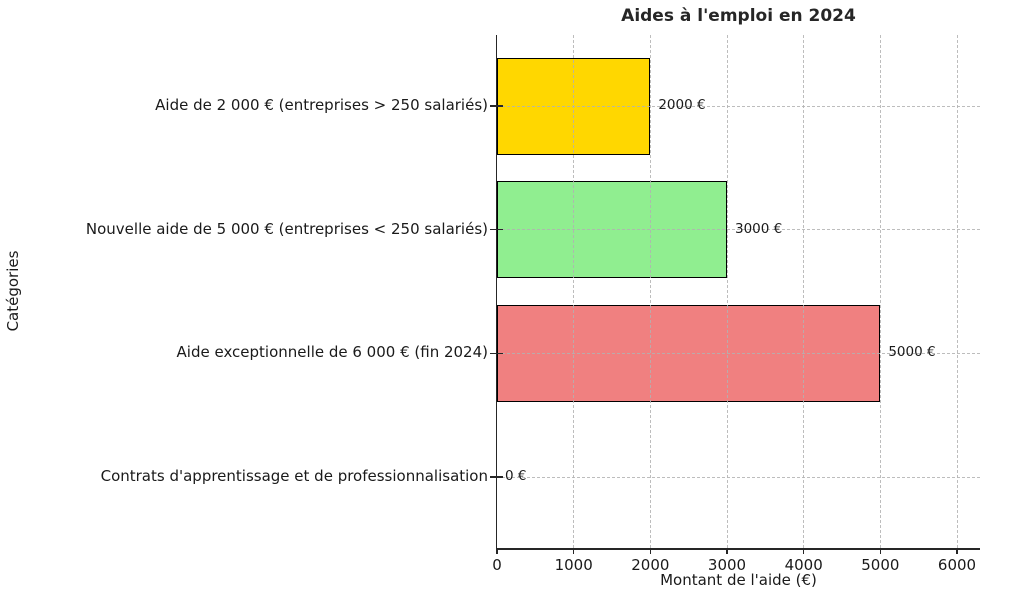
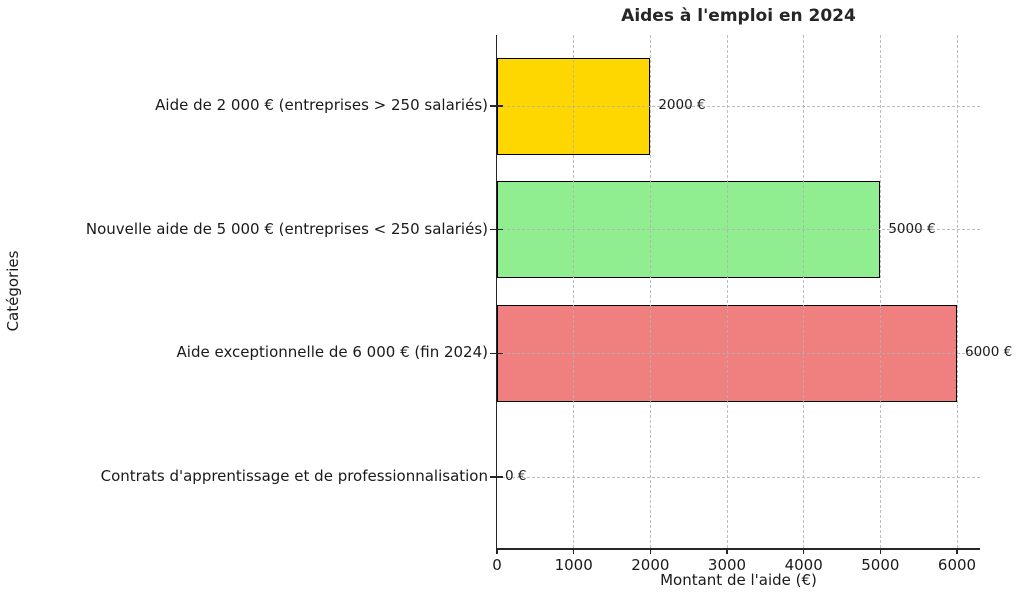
Nouvelle aide de 5 000 € (entreprises < 250 salariés): 3000 -> 5000
Aide exceptionnelle de 6 000 € (fin 2024): 5000 -> 6000
